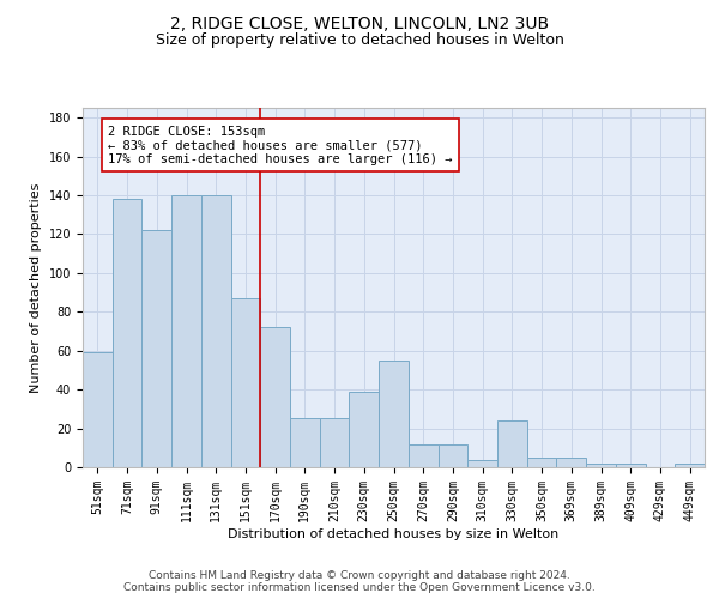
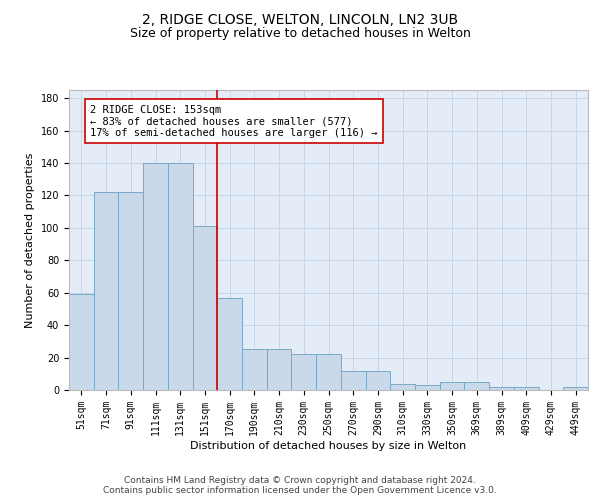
71sqm: 138 -> 122
151sqm: 87 -> 101
170sqm: 72 -> 57
230sqm: 39 -> 22
250sqm: 55 -> 22
330sqm: 24 -> 3
